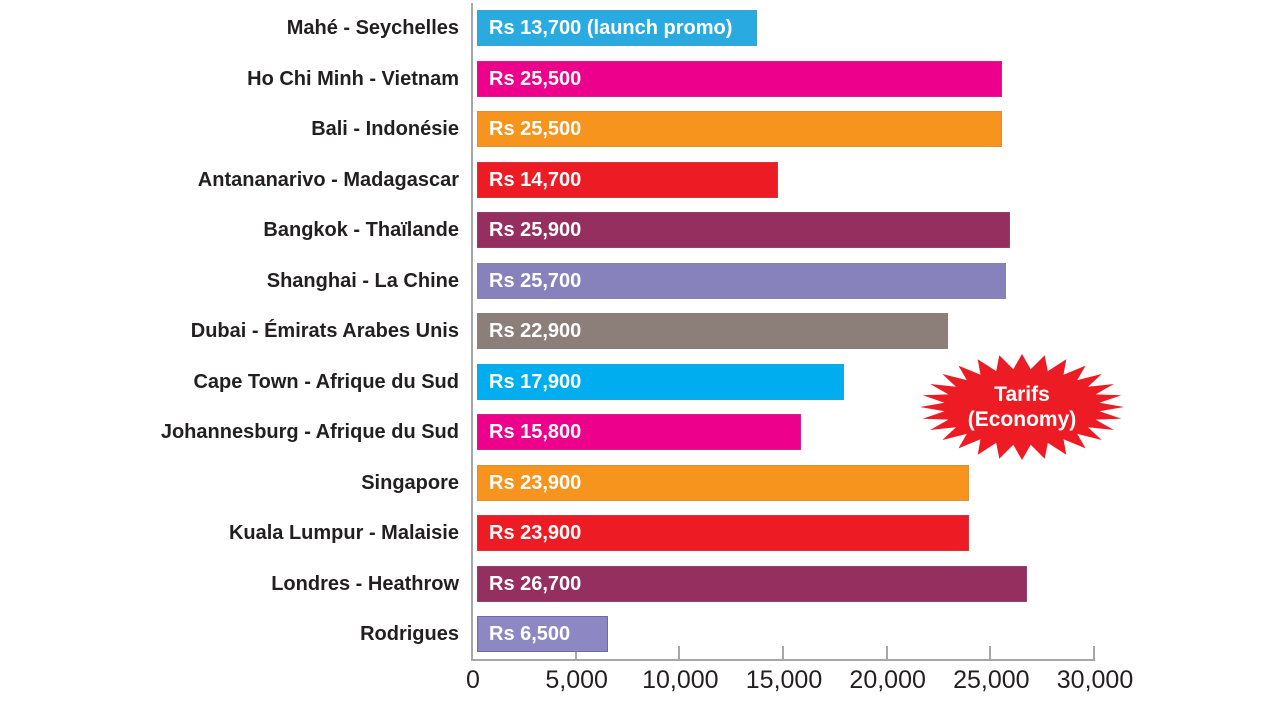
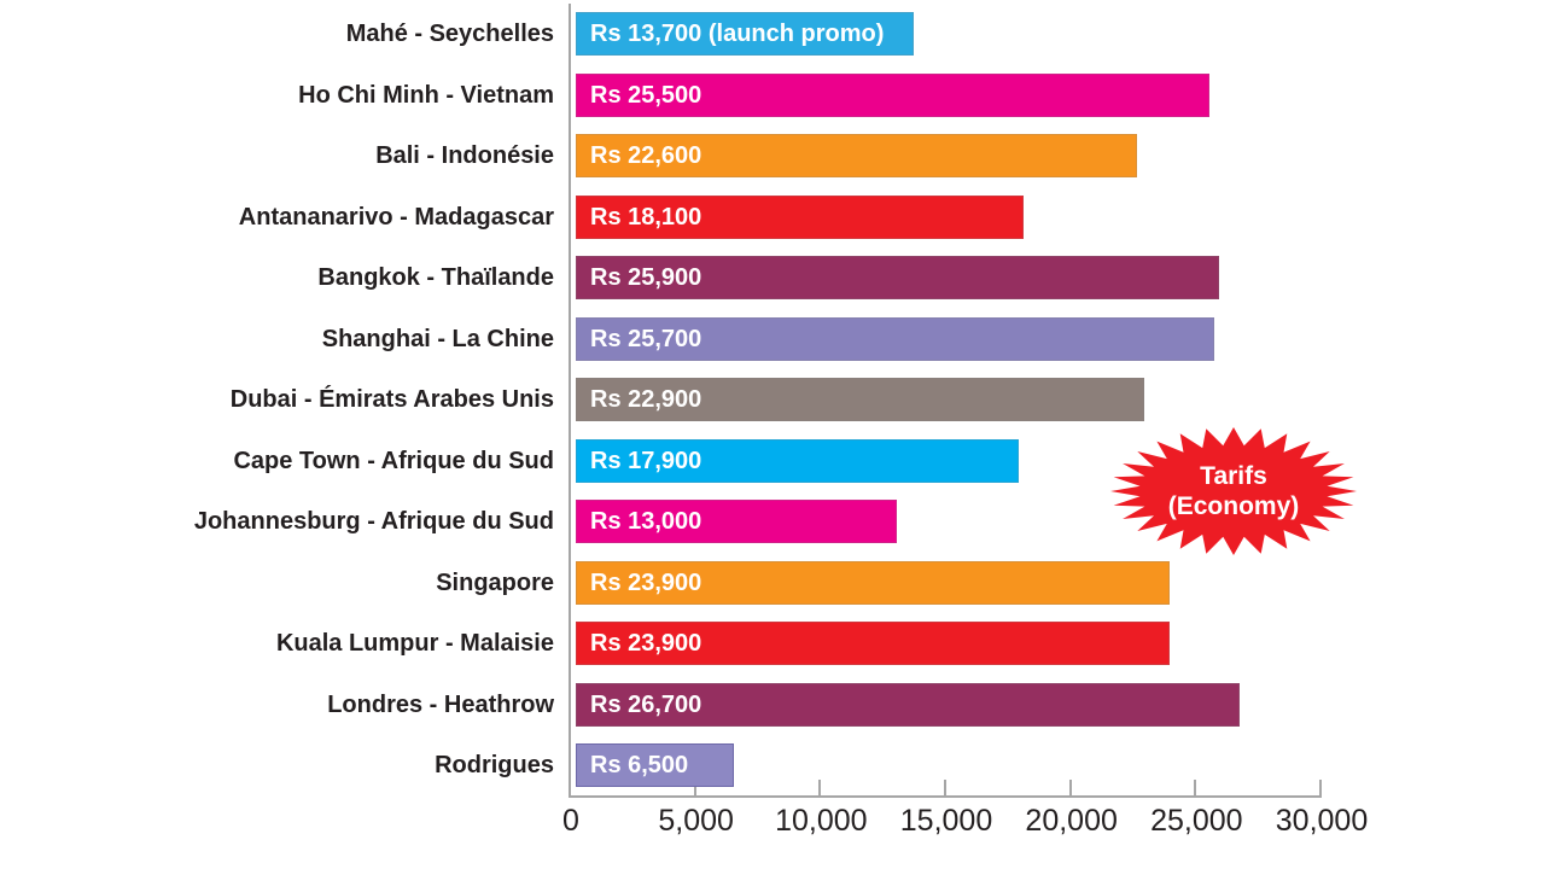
Bali - Indonésie: 25,500 -> 22,600
Antananarivo - Madagascar: 14,700 -> 18,100
Johannesburg - Afrique du Sud: 15,800 -> 13,000
